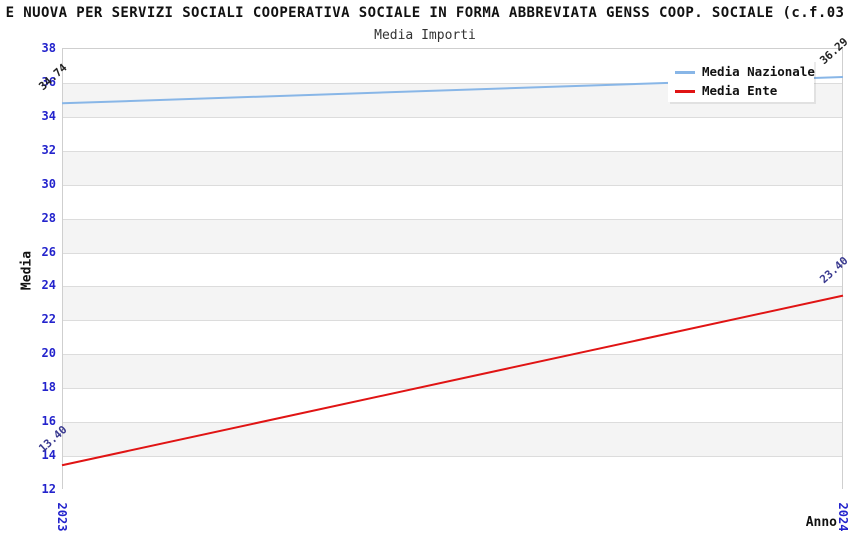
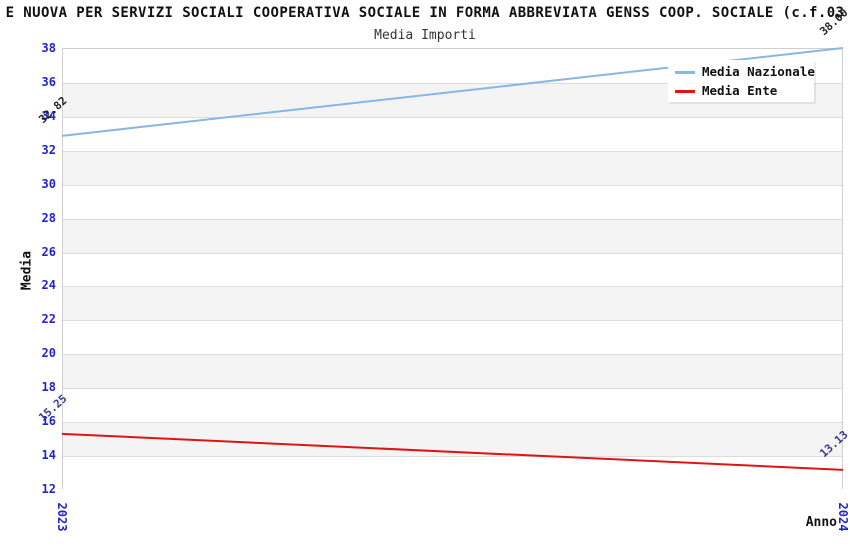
Media Nazionale/2023: 34.74 -> 32.82
Media Ente/2023: 13.40 -> 15.25
Media Nazionale/2024: 36.29 -> 38.00
Media Ente/2024: 23.40 -> 13.13
